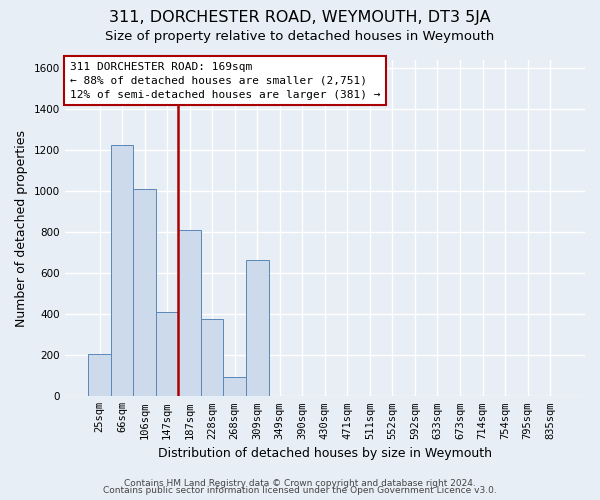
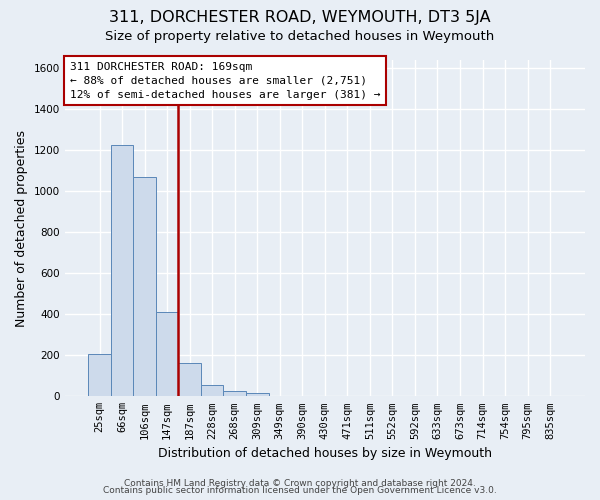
106sqm: 1010 -> 1070
187sqm: 810 -> 160
228sqm: 375 -> 55
268sqm: 95 -> 25
309sqm: 665 -> 18
